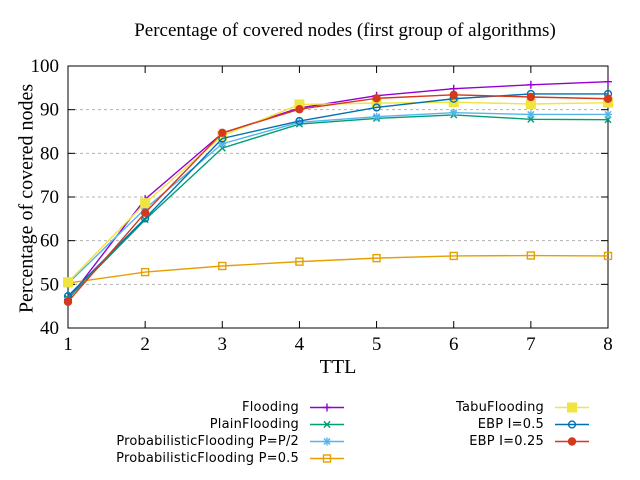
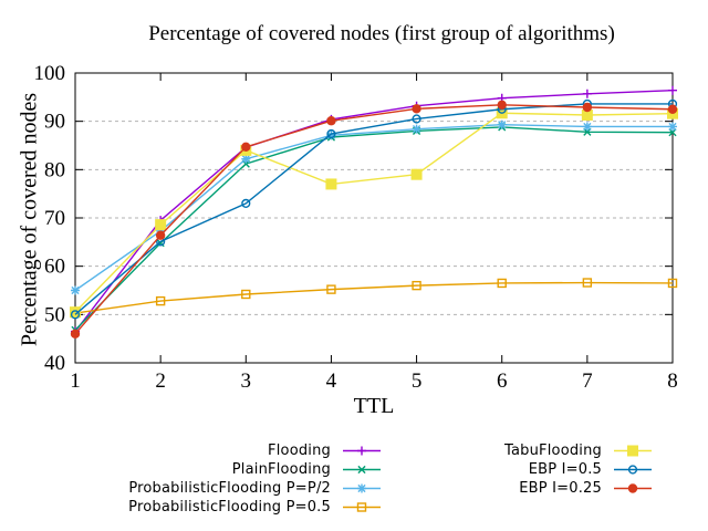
ProbabilisticFlooding P=P/2/1: 50 -> 55
EBP I=0.5/1: 47 -> 50
EBP I=0.5/3: 83 -> 73
TabuFlooding/4: 91 -> 77
TabuFlooding/5: 92 -> 79
